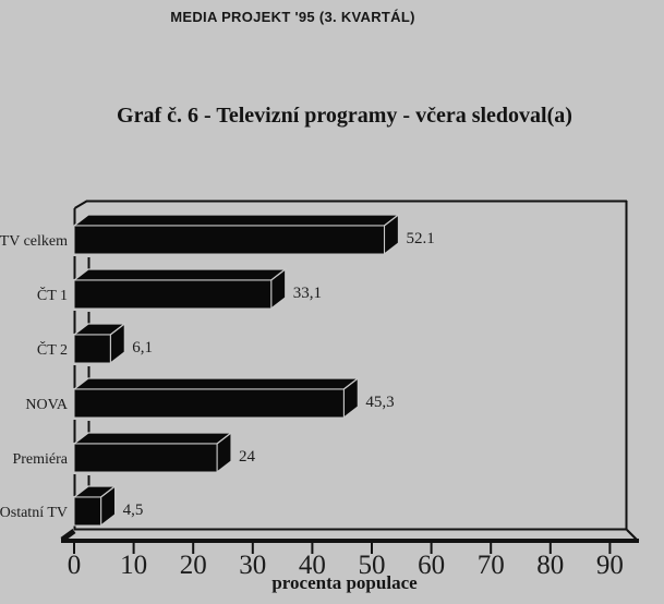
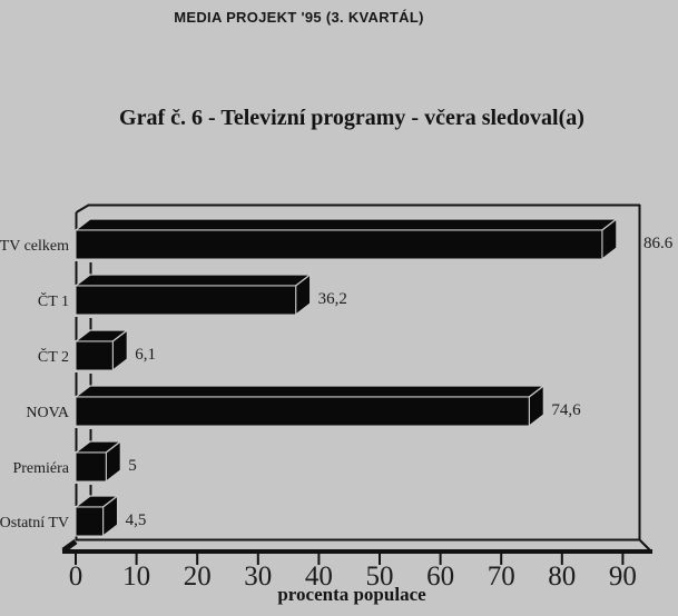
TV celkem: 52.1 -> 86.6
ČT 1: 33,1 -> 36,2
NOVA: 45,3 -> 74,6
Premiéra: 24 -> 5
